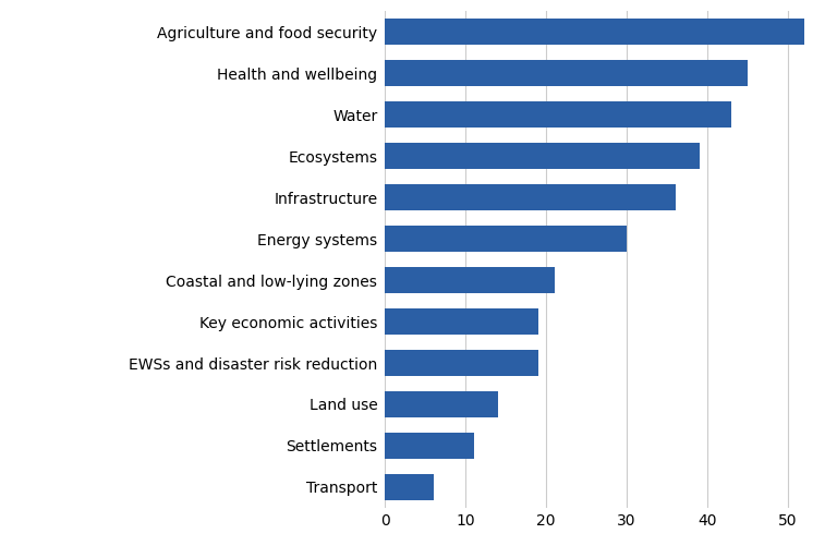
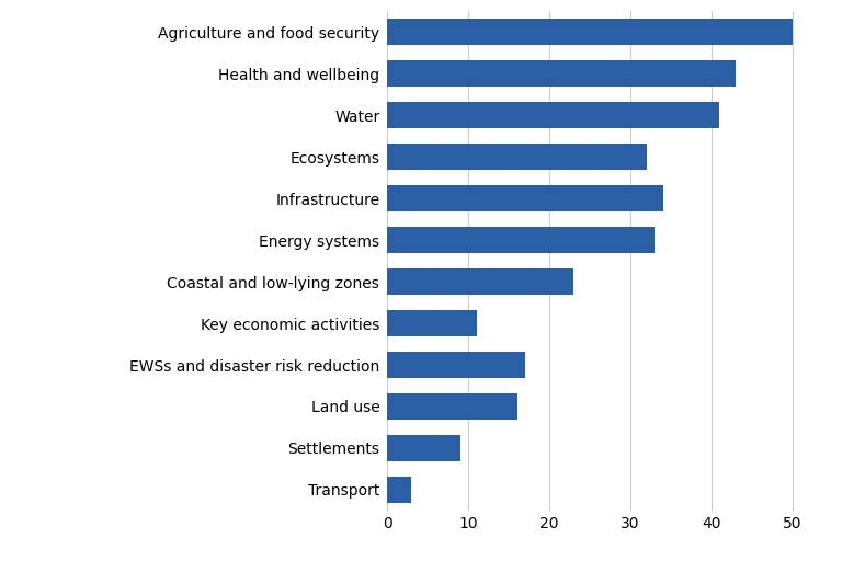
Agriculture and food security: 52 -> 50
Health and wellbeing: 45 -> 43
Water: 43 -> 41
Ecosystems: 39 -> 32
Infrastructure: 36 -> 34
Energy systems: 30 -> 33
Coastal and low-lying zones: 21 -> 23
Key economic activities: 19 -> 11
EWSs and disaster risk reduction: 19 -> 17
Land use: 14 -> 16
Settlements: 11 -> 9
Transport: 6 -> 3
